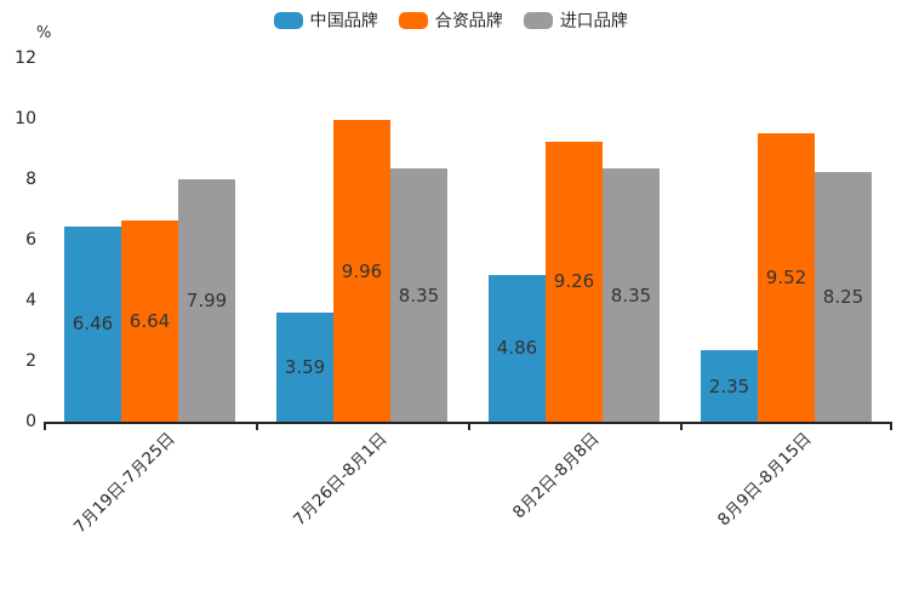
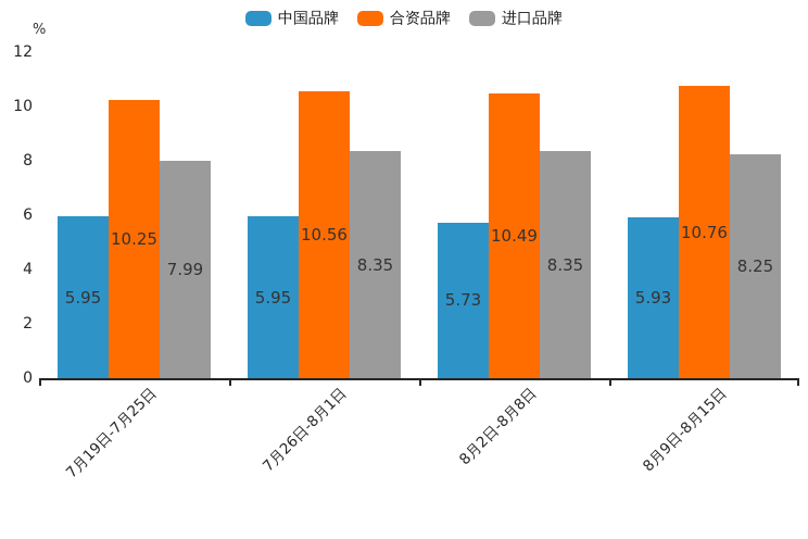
中国品牌/7月19日-7月25日: 6.46 -> 5.95
合资品牌/7月19日-7月25日: 6.64 -> 10.25
中国品牌/7月26日-8月1日: 3.59 -> 5.95
合资品牌/7月26日-8月1日: 9.96 -> 10.56
中国品牌/8月2日-8月8日: 4.86 -> 5.73
合资品牌/8月2日-8月8日: 9.26 -> 10.49
中国品牌/8月9日-8月15日: 2.35 -> 5.93
合资品牌/8月9日-8月15日: 9.52 -> 10.76
